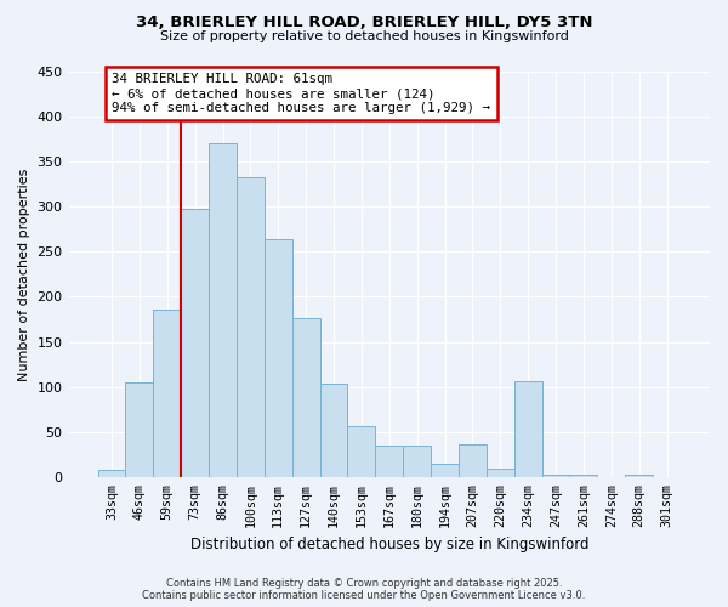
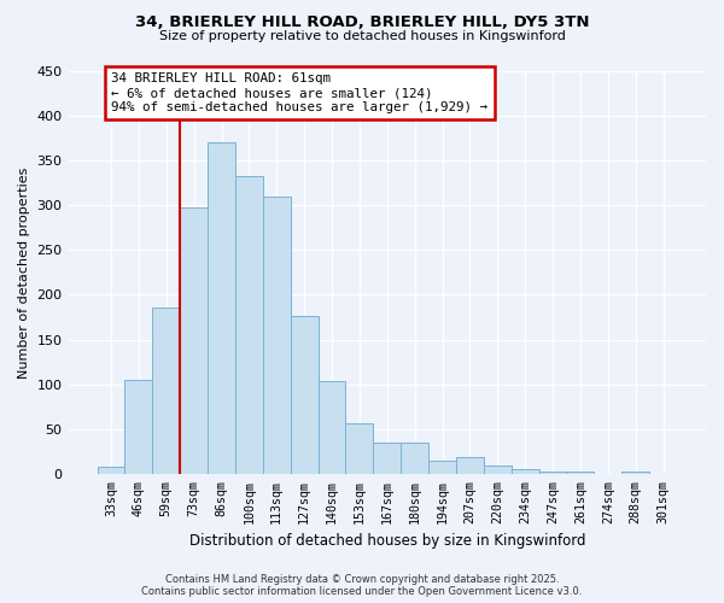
113sqm: 264 -> 310
207sqm: 36 -> 18
234sqm: 106 -> 5
